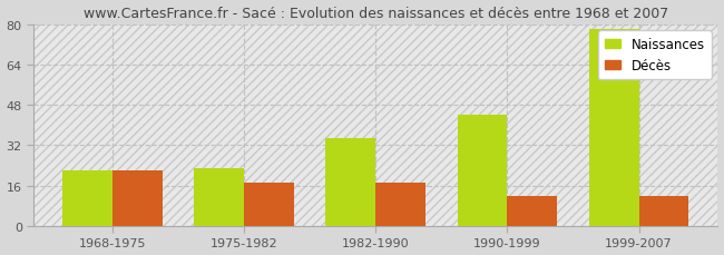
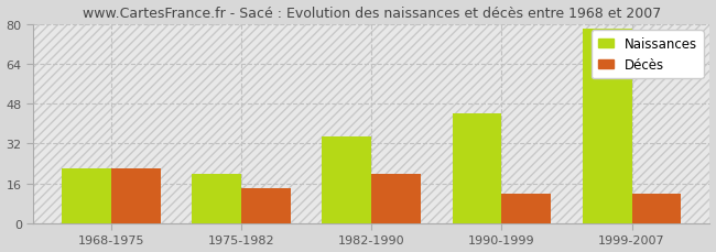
Naissances/1975-1982: 23 -> 20
Décès/1975-1982: 17 -> 14
Décès/1982-1990: 17 -> 20
